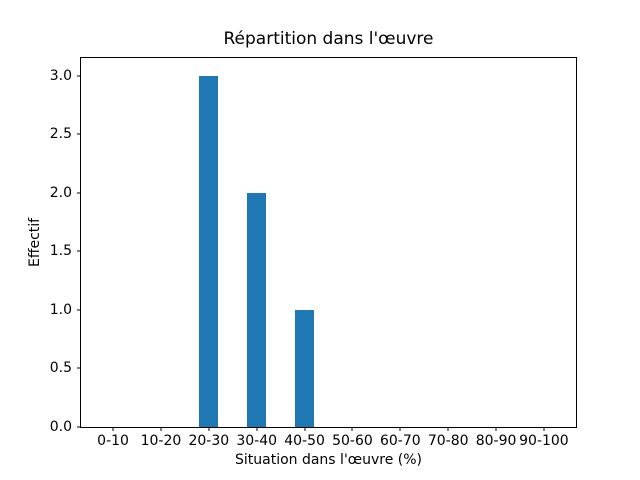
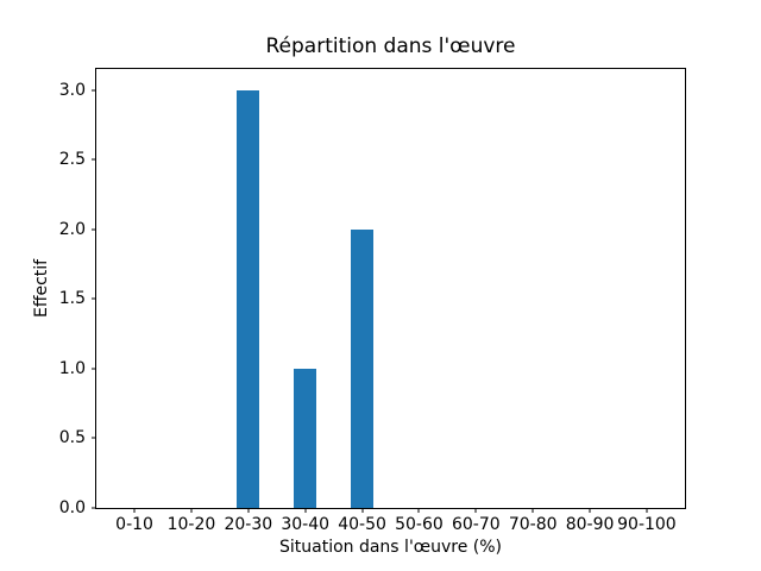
30-40: 2 -> 1
40-50: 1 -> 2
